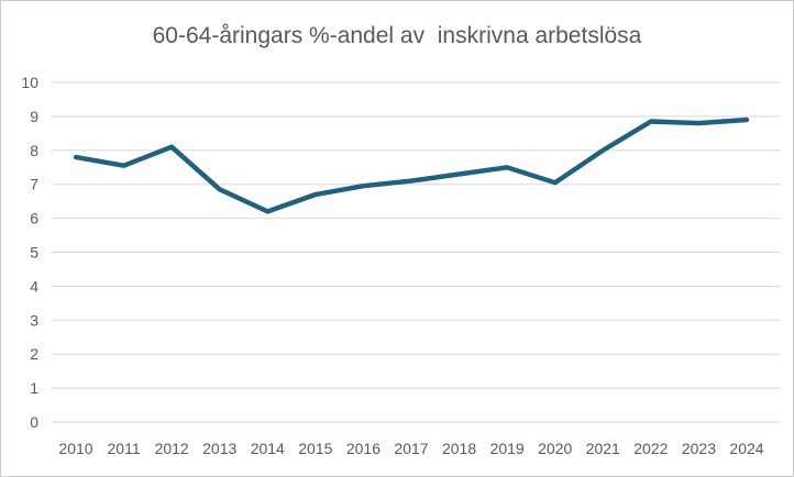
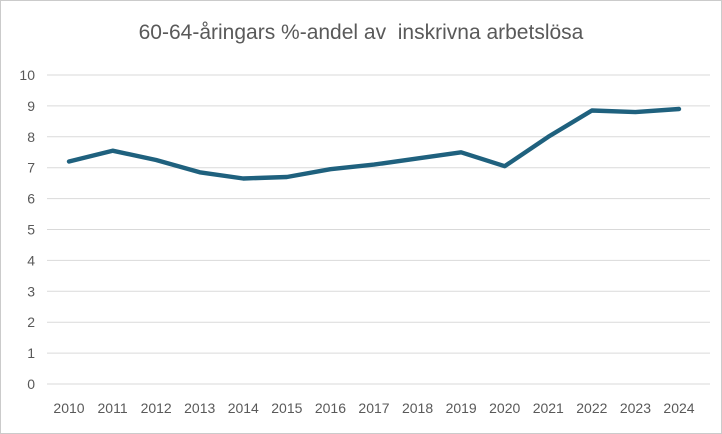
2010: 7.8 -> 7.2
2012: 8.1 -> 7.2
2014: 6.2 -> 6.7
